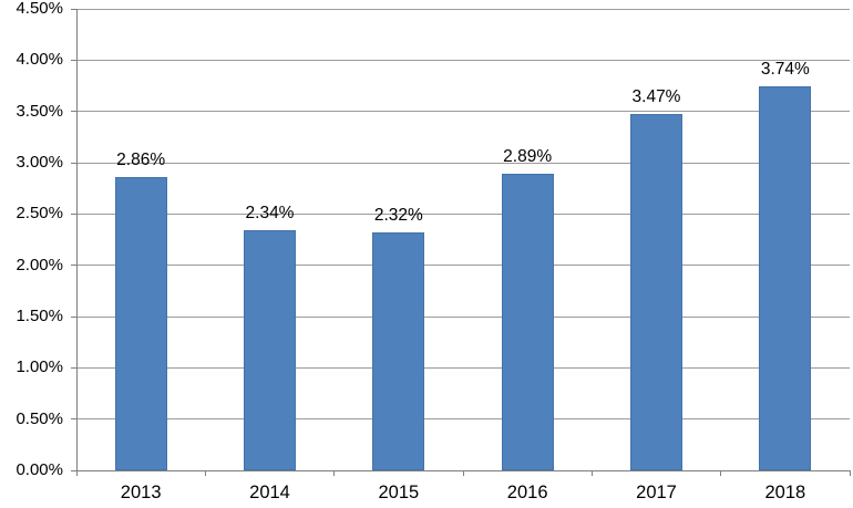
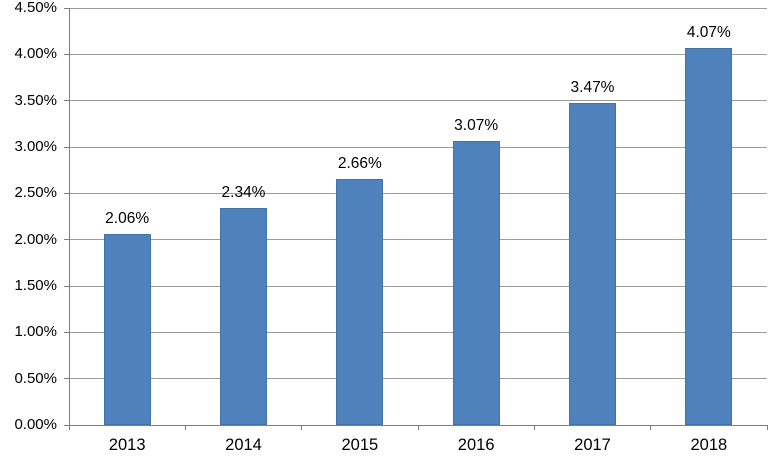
2013: 2.86% -> 2.06%
2015: 2.32% -> 2.66%
2016: 2.89% -> 3.07%
2018: 3.74% -> 4.07%
